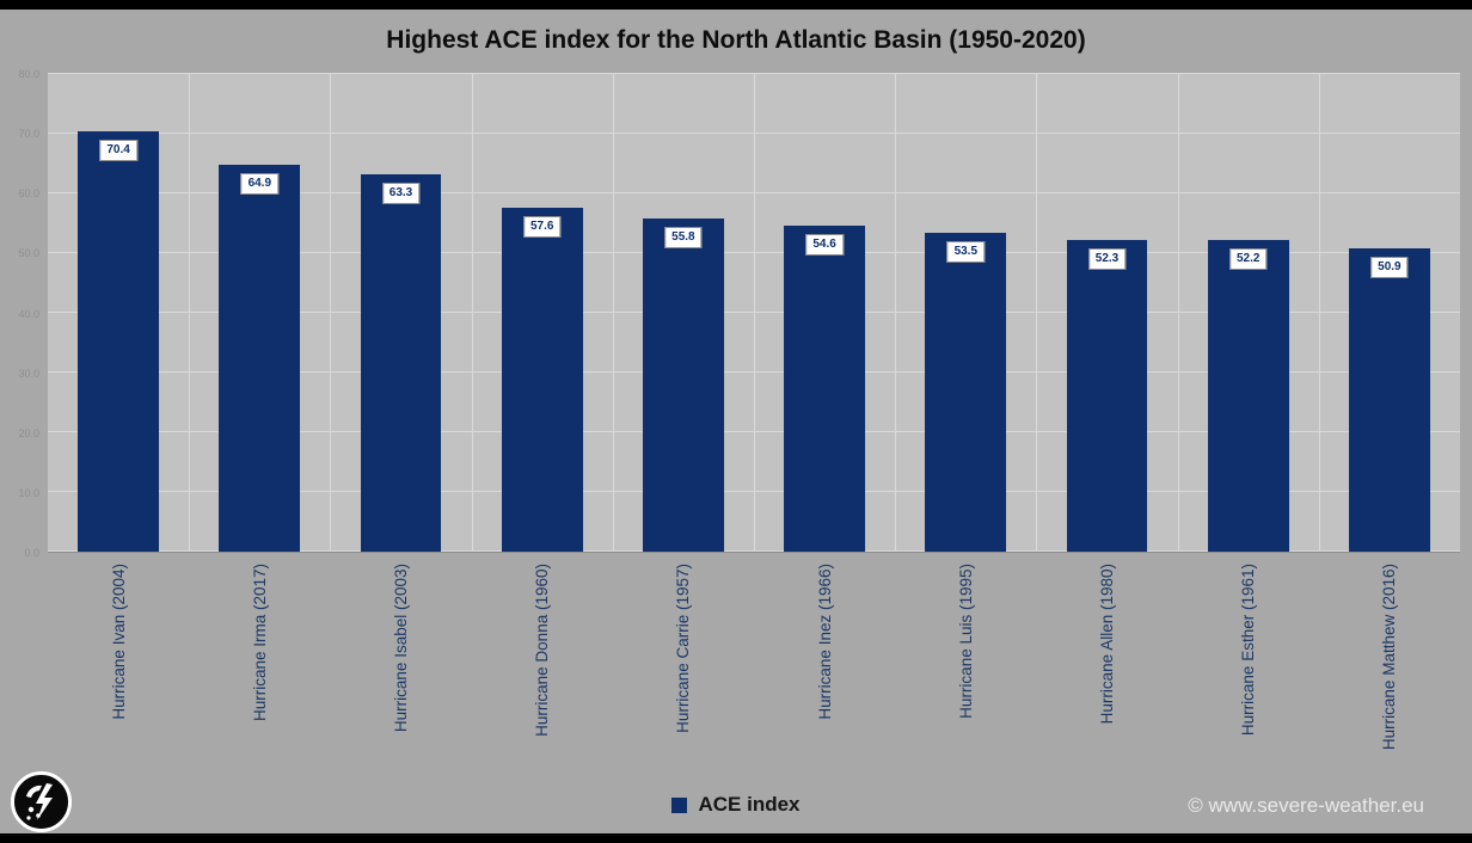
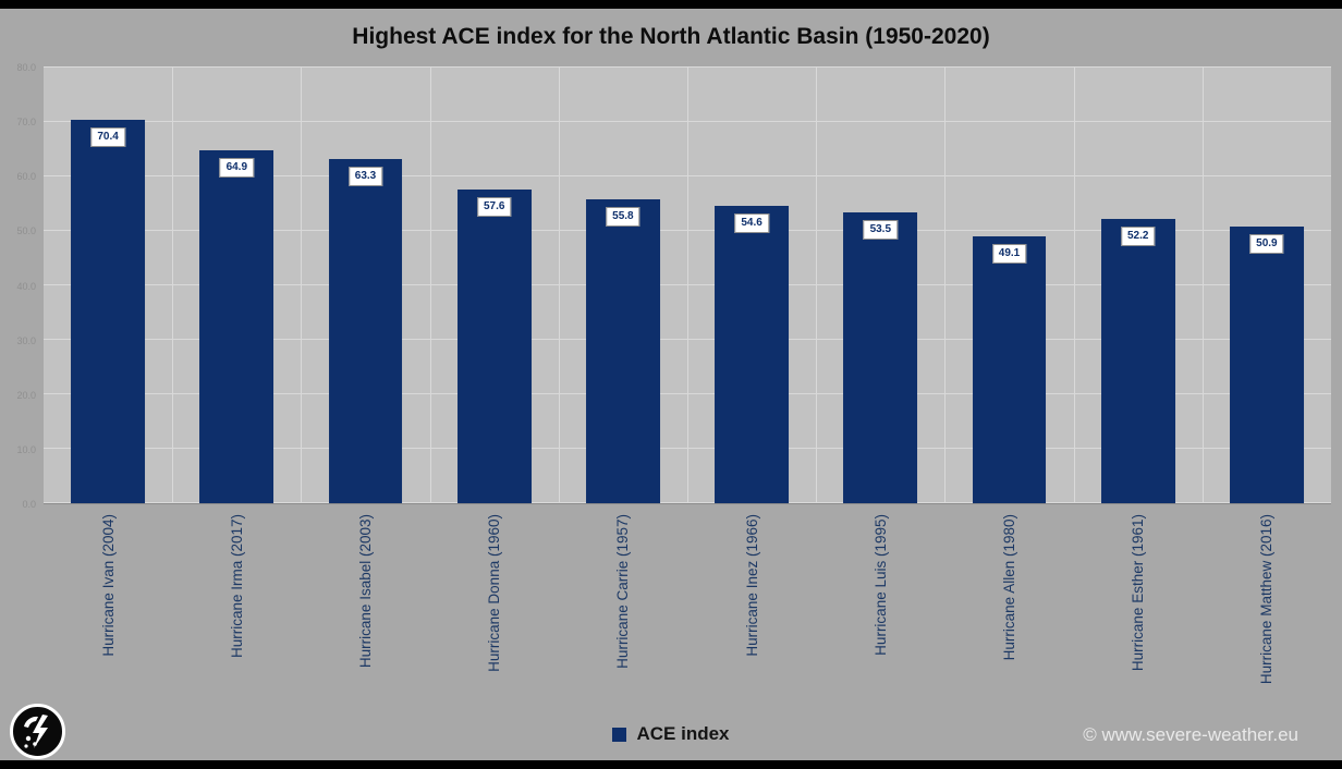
Hurricane Allen (1980): 52.3 -> 49.1
